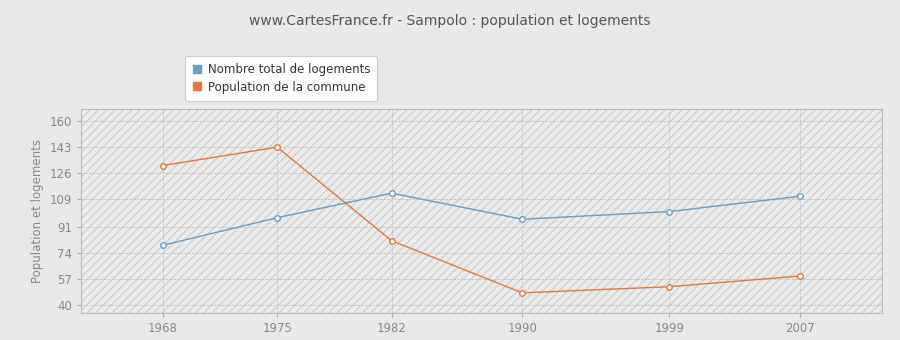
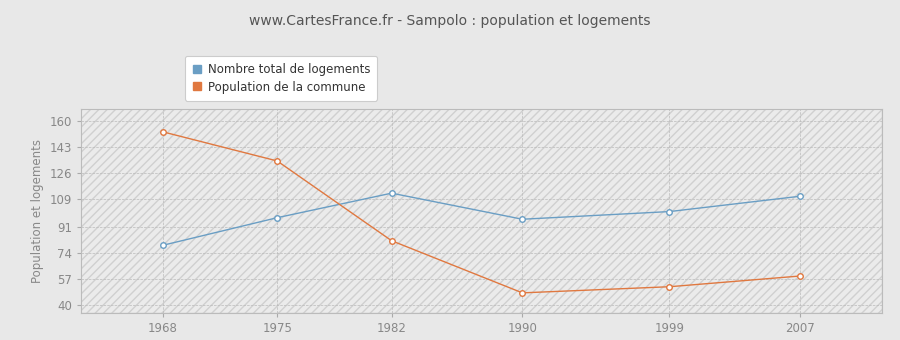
Population de la commune/1968: 131 -> 153
Population de la commune/1975: 143 -> 134
